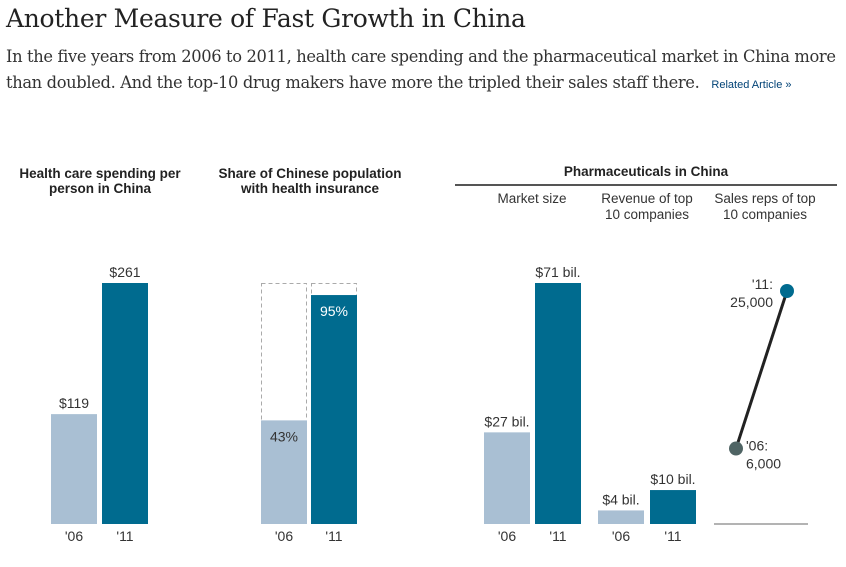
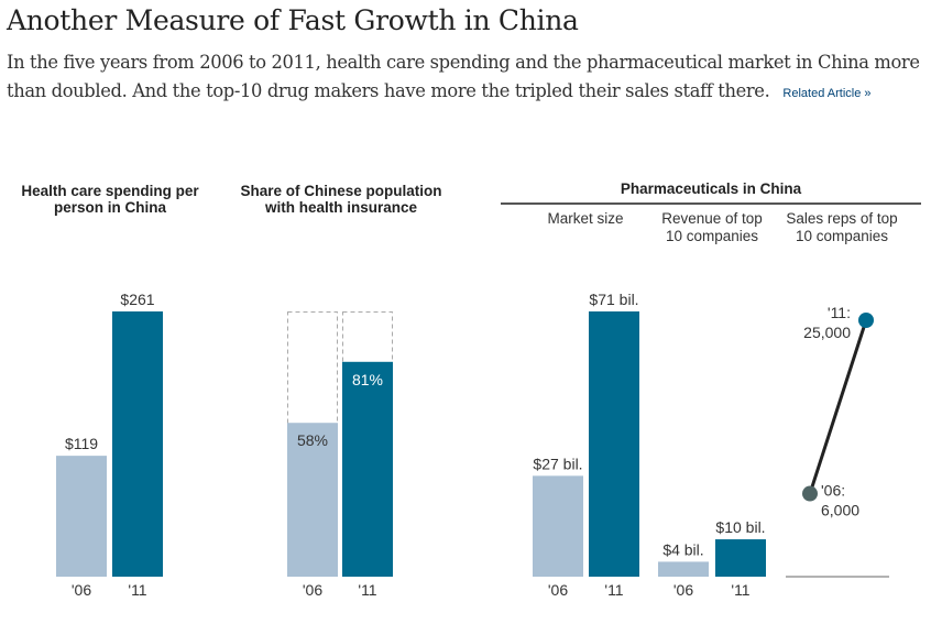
Share of Chinese population with health insurance/'06: 43% -> 58%
Share of Chinese population with health insurance/'11: 95% -> 81%
